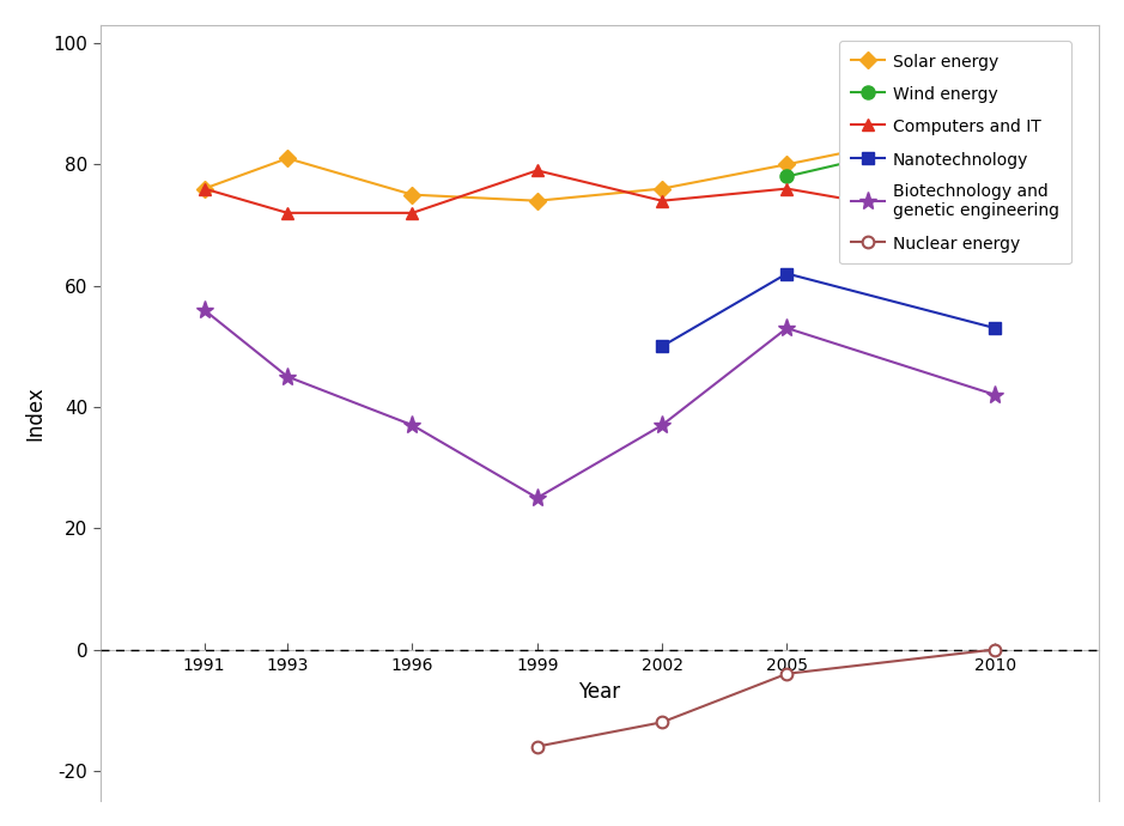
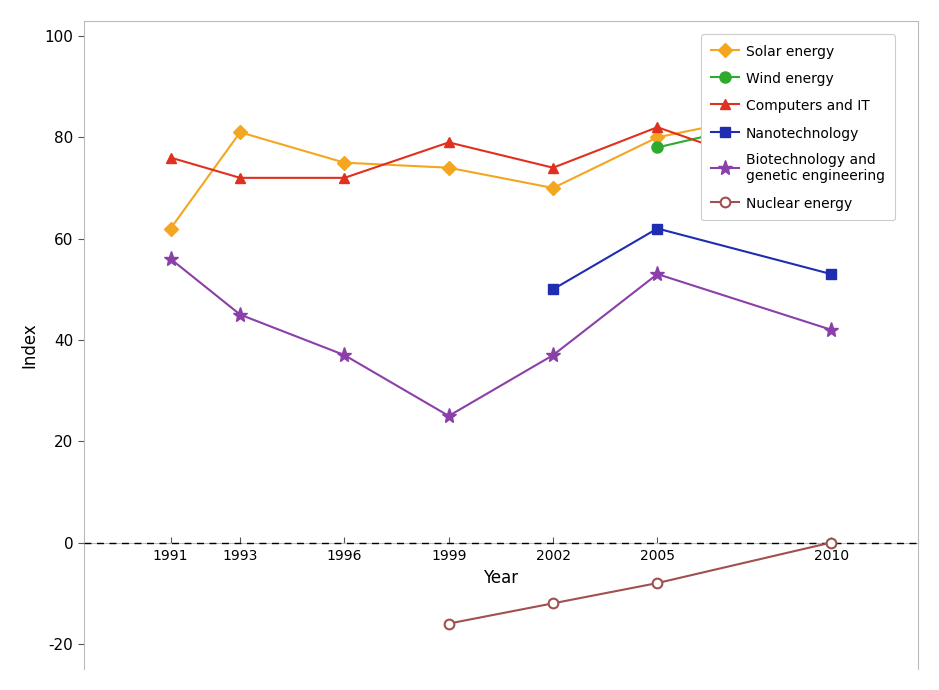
Solar energy/1991: 76 -> 62
Solar energy/2002: 76 -> 70
Computers and IT/2005: 76 -> 82
Nuclear energy/2005: -4 -> -8
